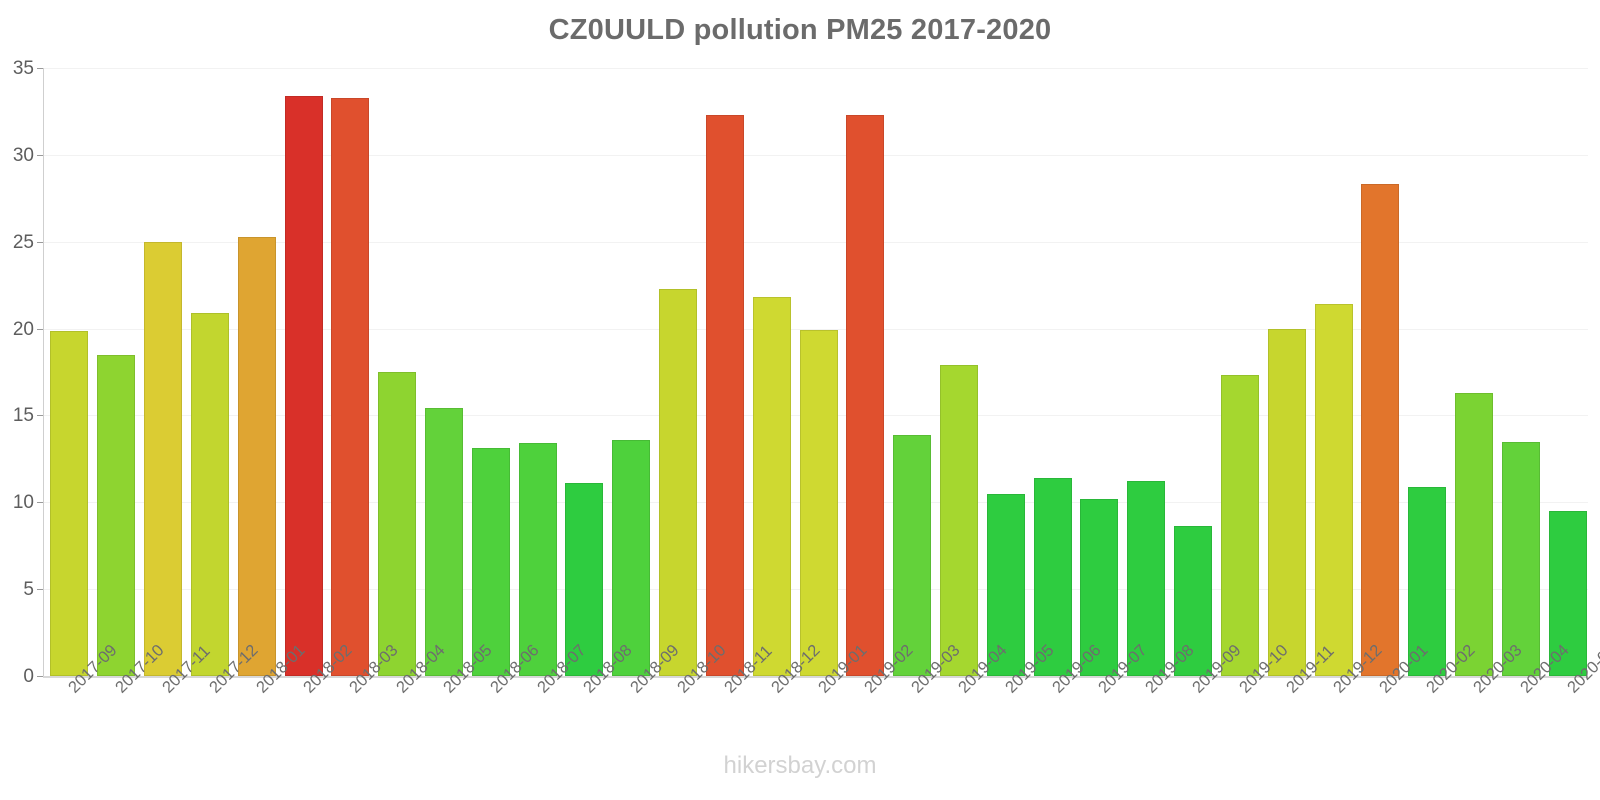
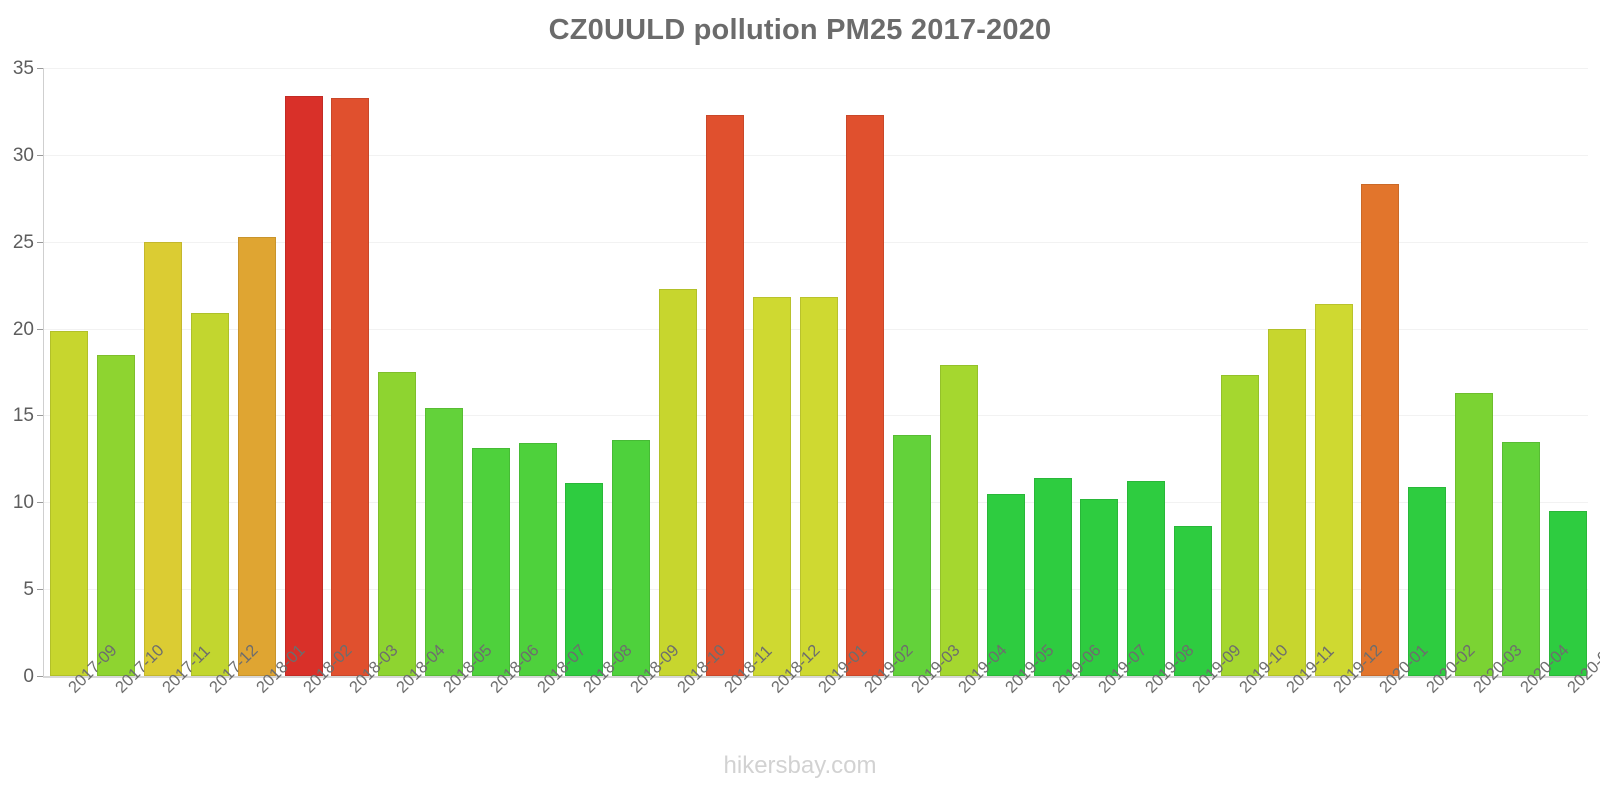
2019-01: 19.9 -> 21.8
